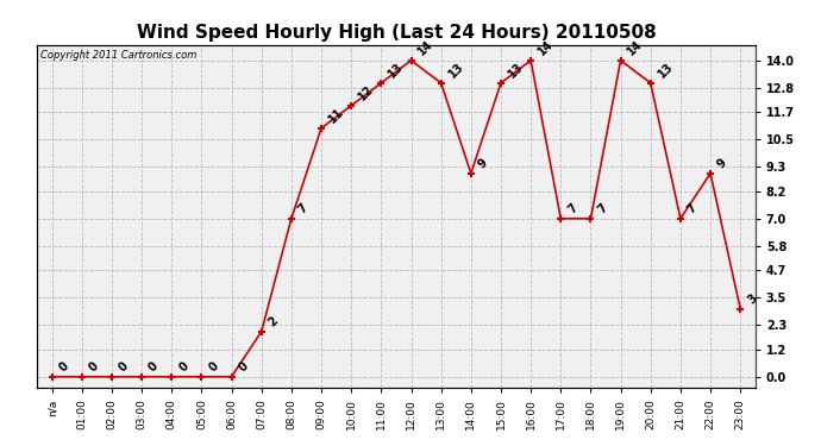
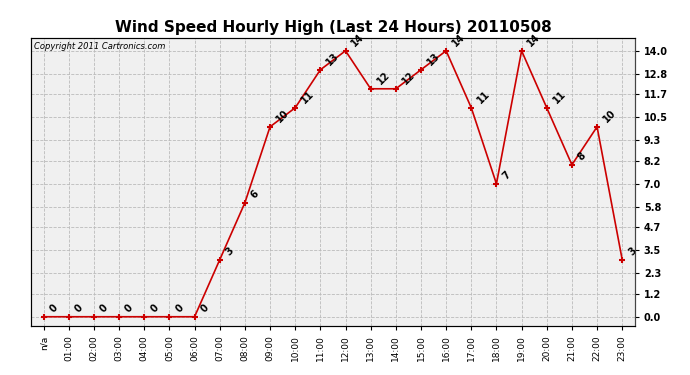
07:00: 2 -> 3
08:00: 7 -> 6
09:00: 11 -> 10
10:00: 12 -> 11
13:00: 13 -> 12
14:00: 9 -> 12
17:00: 7 -> 11
20:00: 13 -> 11
21:00: 7 -> 8
22:00: 9 -> 10
